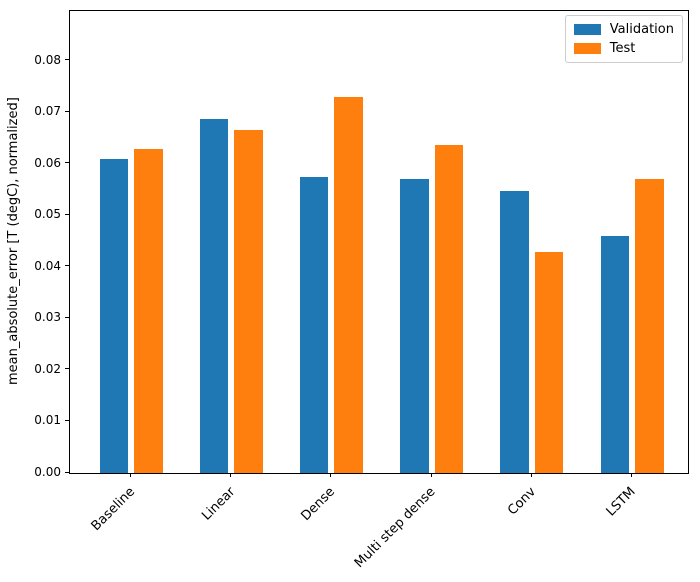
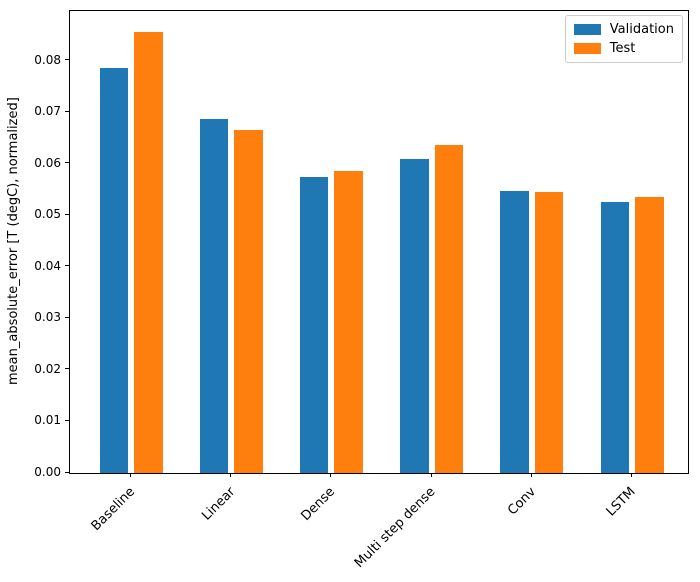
Validation/Baseline: 0.061 -> 0.079
Test/Baseline: 0.063 -> 0.086
Test/Dense: 0.073 -> 0.059
Validation/Multi step dense: 0.057 -> 0.061
Test/Conv: 0.043 -> 0.055
Validation/LSTM: 0.046 -> 0.053
Test/LSTM: 0.057 -> 0.054
